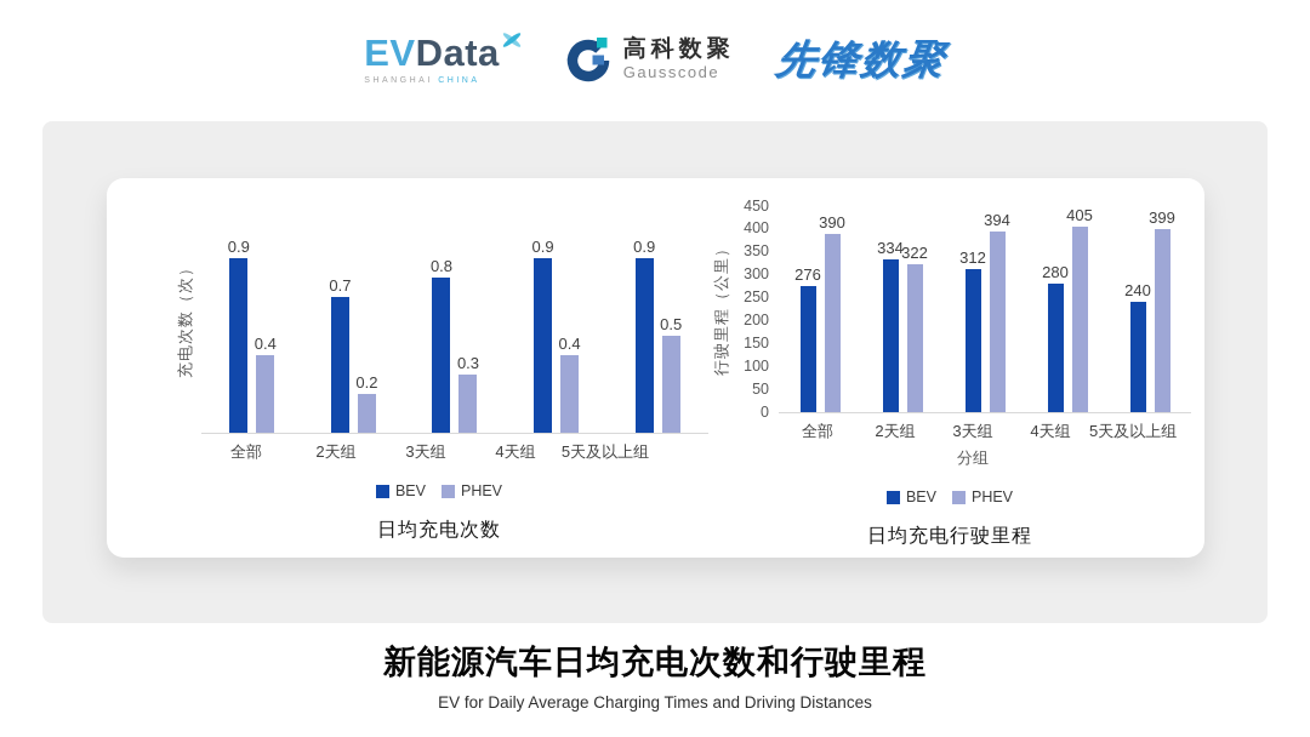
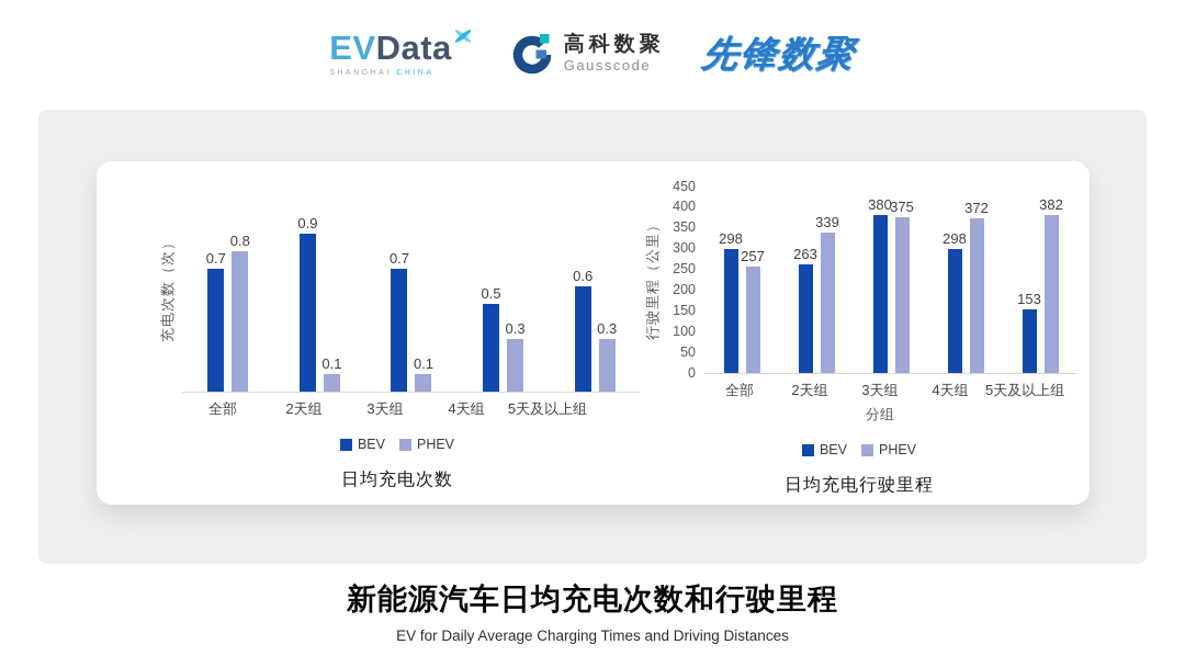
日均充电次数/BEV/全部: 0.9 -> 0.7
日均充电次数/PHEV/全部: 0.4 -> 0.8
日均充电次数/BEV/2天组: 0.7 -> 0.9
日均充电次数/PHEV/2天组: 0.2 -> 0.1
日均充电次数/BEV/3天组: 0.8 -> 0.7
日均充电次数/PHEV/3天组: 0.3 -> 0.1
日均充电次数/BEV/4天组: 0.9 -> 0.5
日均充电次数/PHEV/4天组: 0.4 -> 0.3
日均充电次数/BEV/5天及以上组: 0.9 -> 0.6
日均充电次数/PHEV/5天及以上组: 0.5 -> 0.3
日均充电行驶里程/BEV/全部: 276 -> 298
日均充电行驶里程/PHEV/全部: 390 -> 257
日均充电行驶里程/BEV/2天组: 334 -> 263
日均充电行驶里程/PHEV/2天组: 322 -> 339
日均充电行驶里程/BEV/3天组: 312 -> 380
日均充电行驶里程/PHEV/3天组: 394 -> 375
日均充电行驶里程/BEV/4天组: 280 -> 298
日均充电行驶里程/PHEV/4天组: 405 -> 372
日均充电行驶里程/BEV/5天及以上组: 240 -> 153
日均充电行驶里程/PHEV/5天及以上组: 399 -> 382
